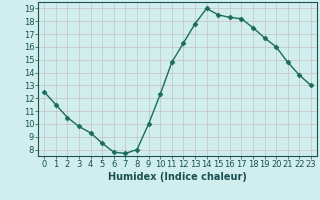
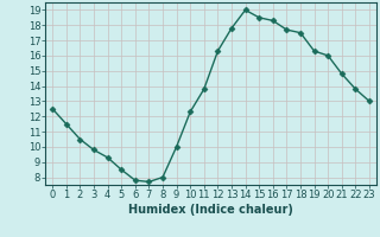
11: 14.8 -> 13.8
17: 18.2 -> 17.7
19: 16.7 -> 16.3
